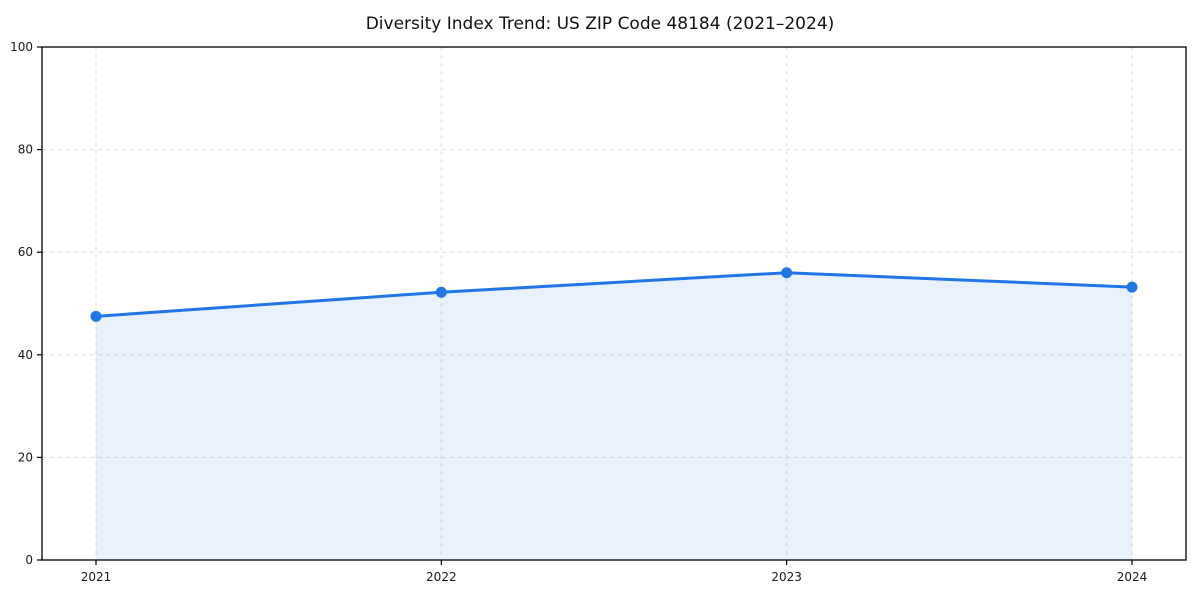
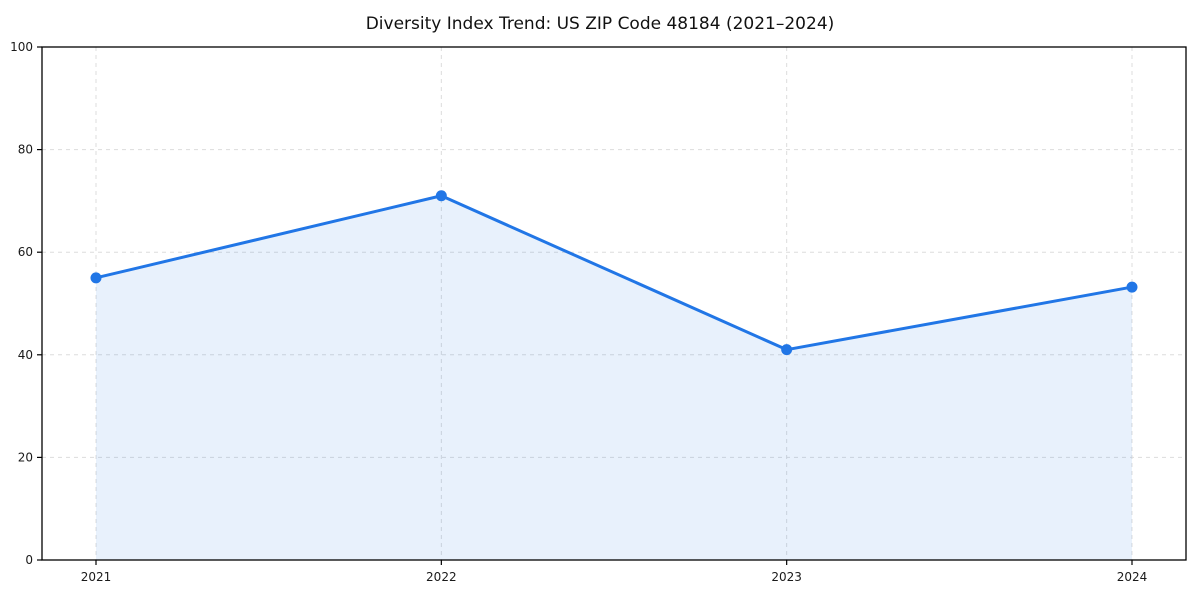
2021: 48 -> 55
2022: 52 -> 71
2023: 56 -> 41
